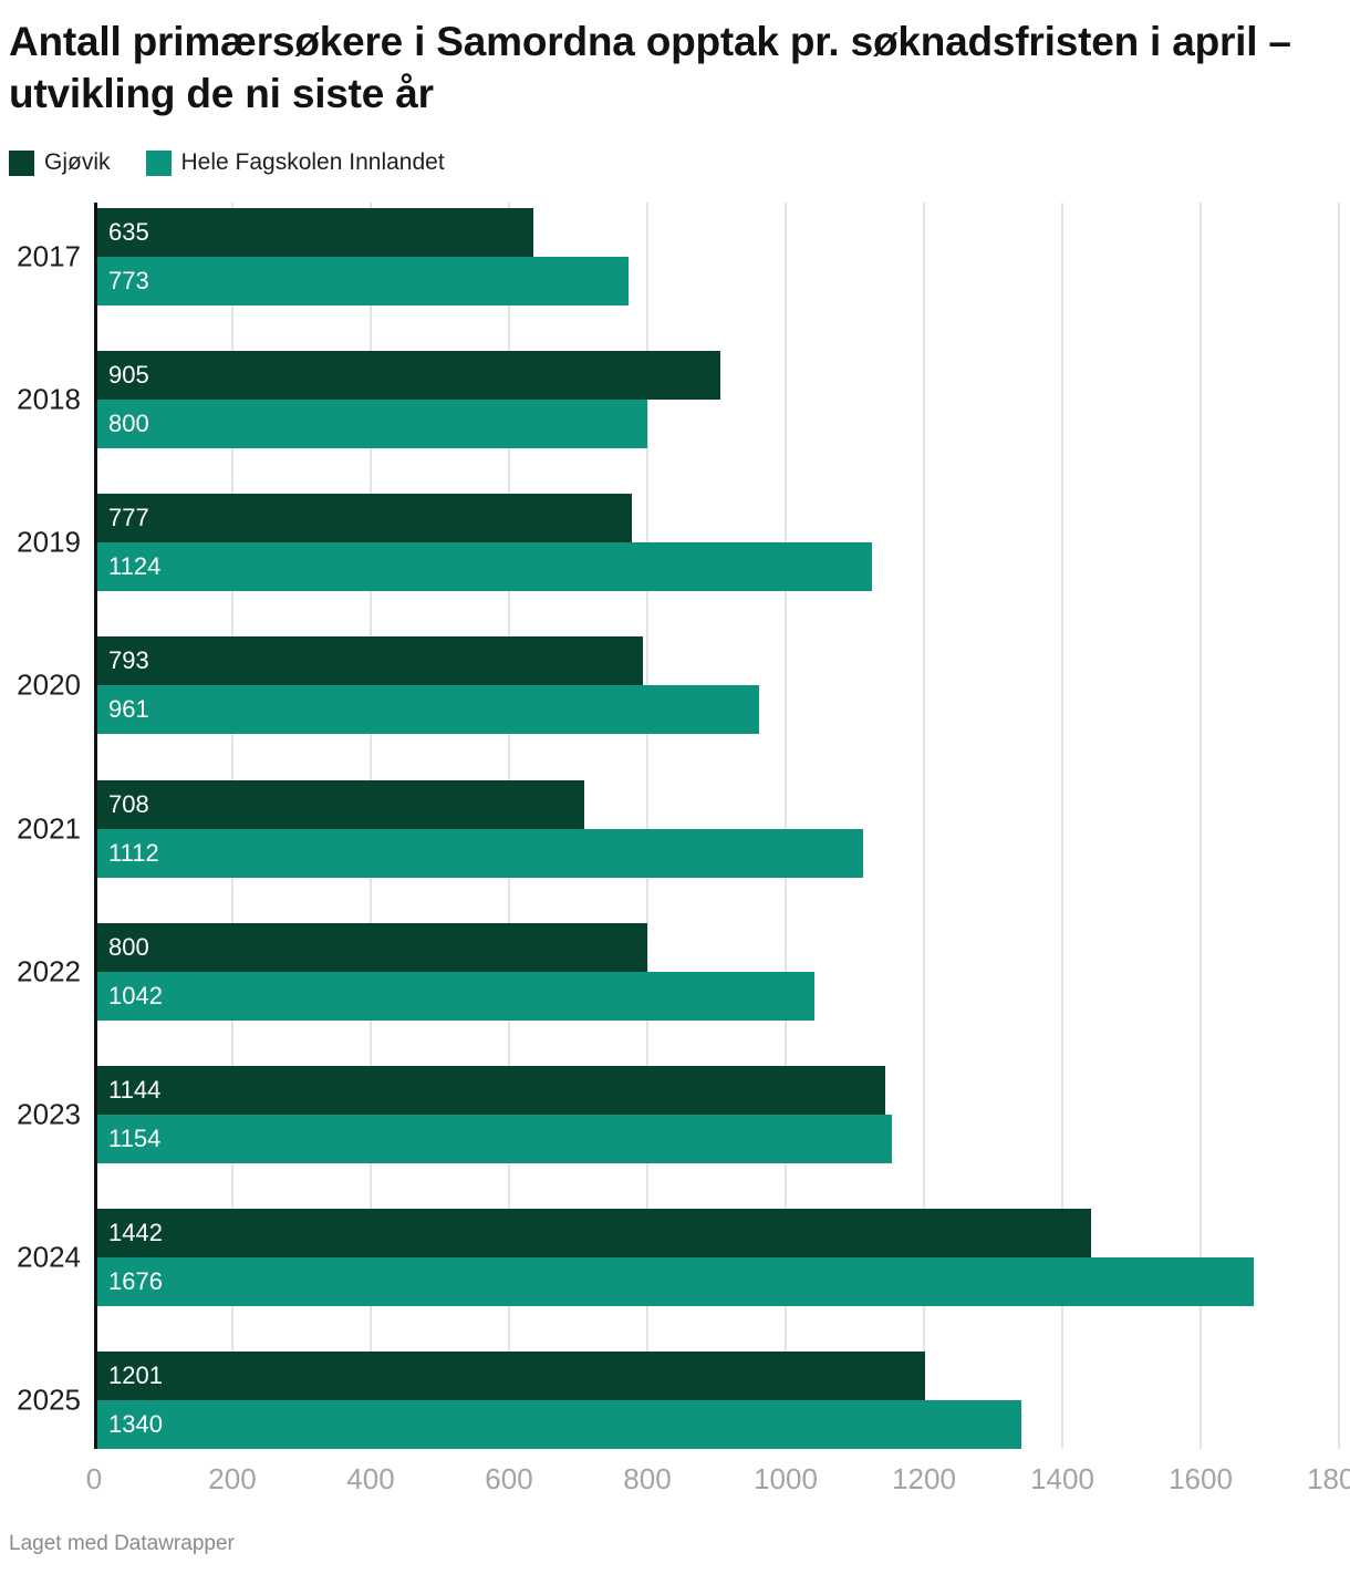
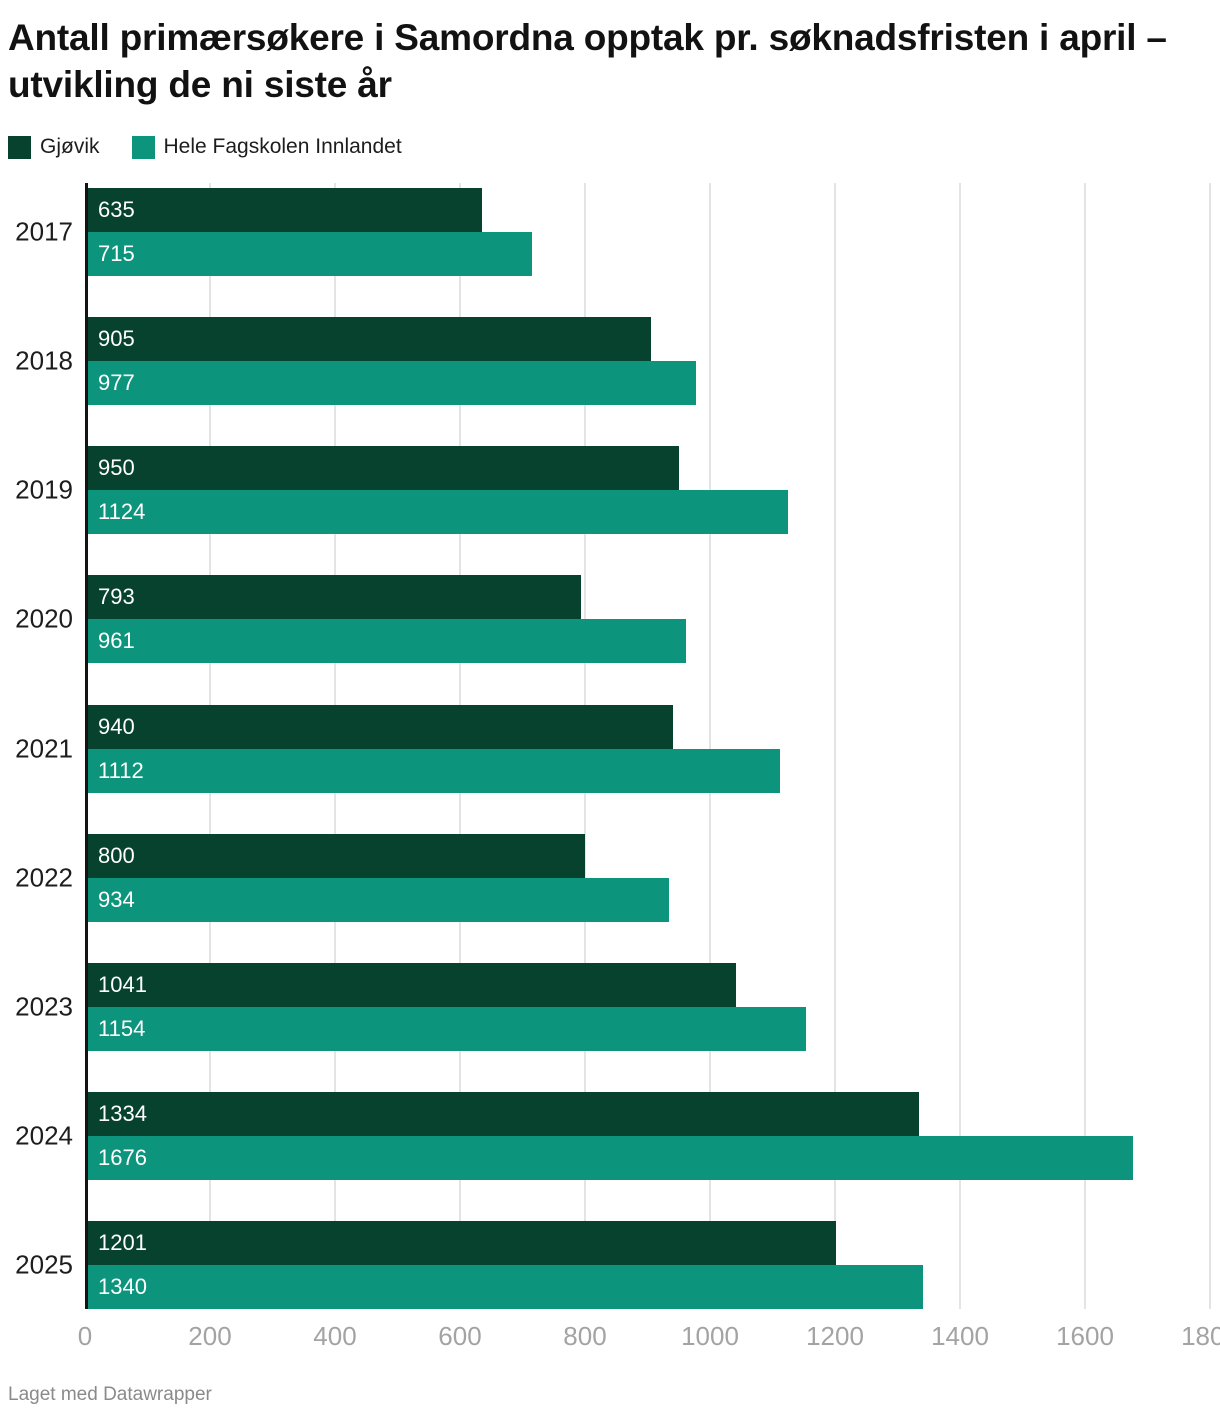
Hele Fagskolen Innlandet/2017: 773 -> 715
Hele Fagskolen Innlandet/2018: 800 -> 977
Gjøvik/2019: 777 -> 950
Gjøvik/2021: 708 -> 940
Hele Fagskolen Innlandet/2022: 1042 -> 934
Gjøvik/2023: 1144 -> 1041
Gjøvik/2024: 1442 -> 1334
